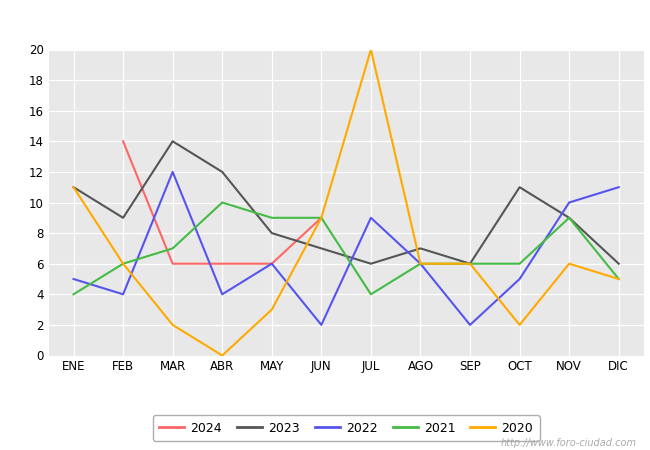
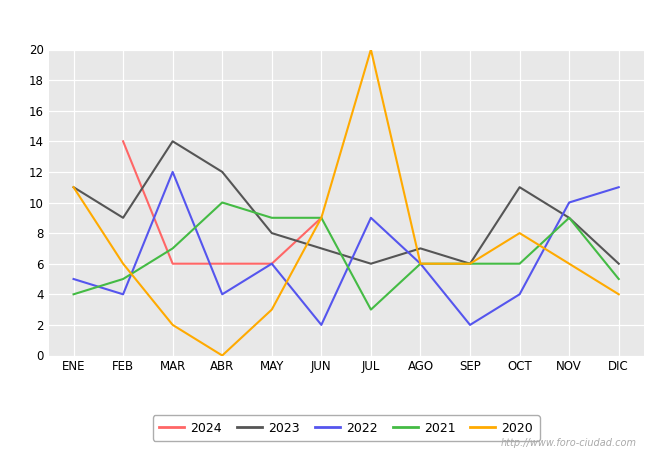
2021/FEB: 6 -> 5
2021/JUL: 4 -> 3
2022/OCT: 5 -> 4
2020/OCT: 2 -> 8
2020/DIC: 5 -> 4
